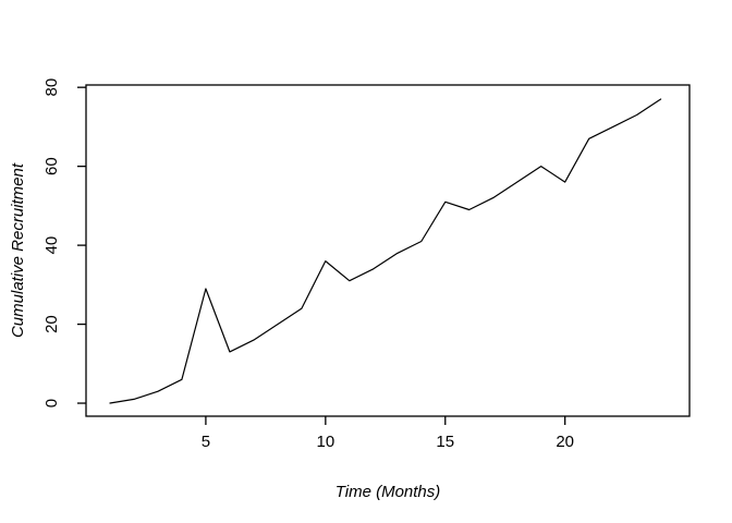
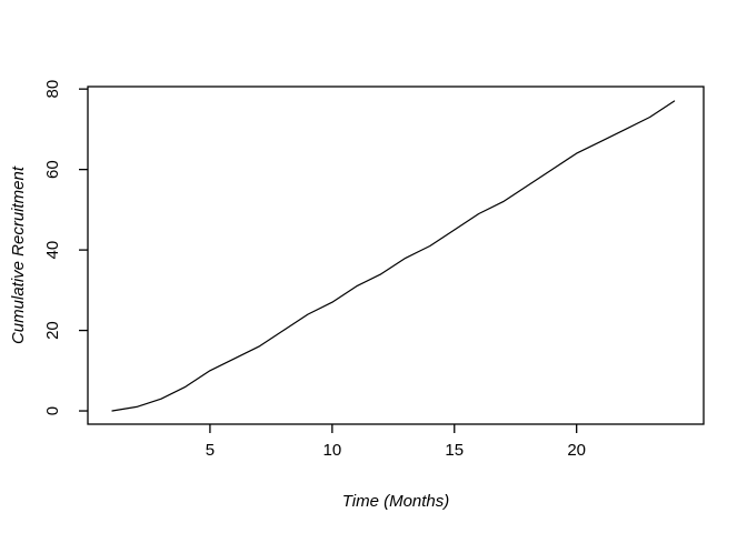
5: 29 -> 10
10: 36 -> 27
15: 51 -> 45
20: 56 -> 64
